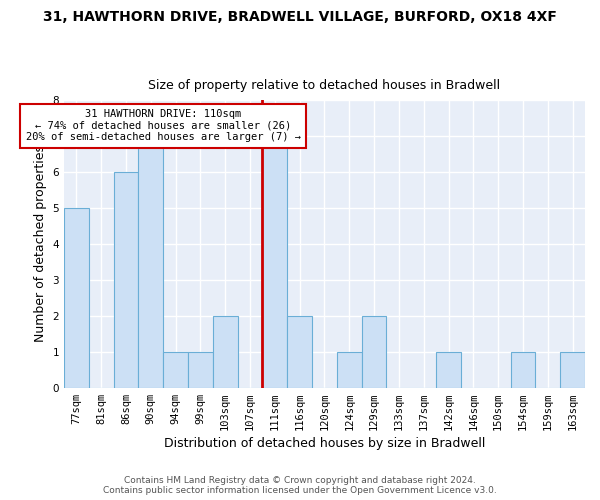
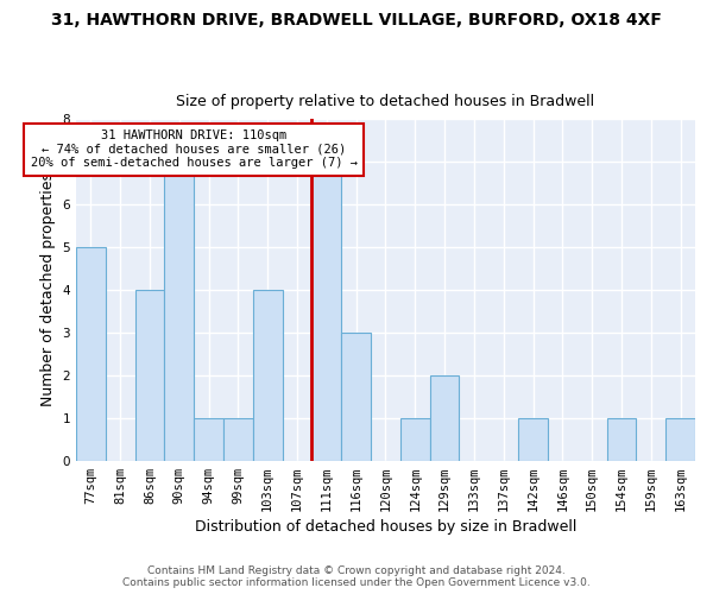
86sqm: 6 -> 4
103sqm: 2 -> 4
116sqm: 2 -> 3
